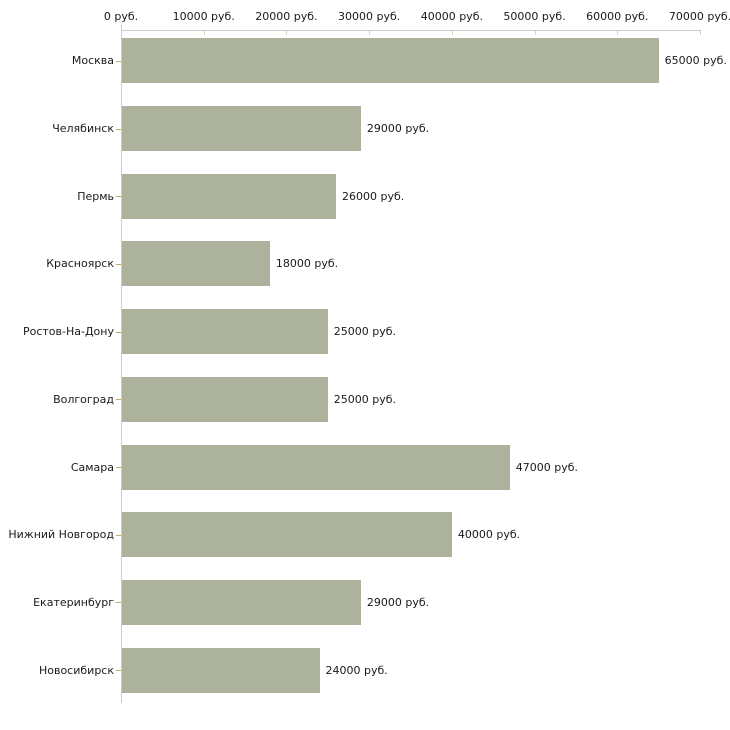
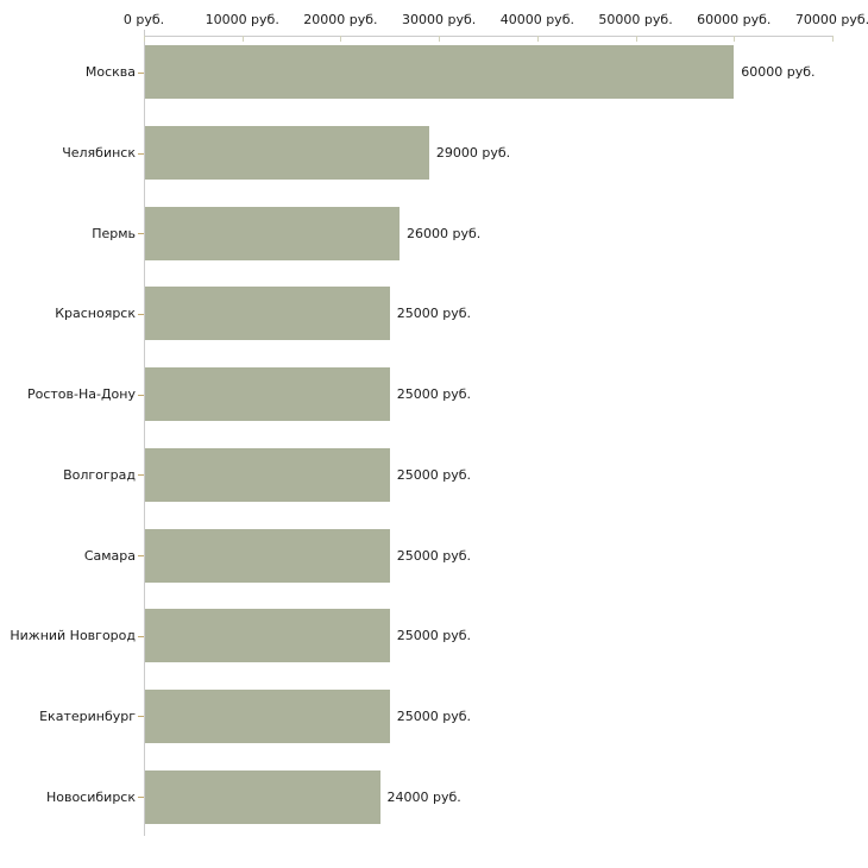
Москва: 65000 -> 60000
Красноярск: 18000 -> 25000
Самара: 47000 -> 25000
Нижний Новгород: 40000 -> 25000
Екатеринбург: 29000 -> 25000
